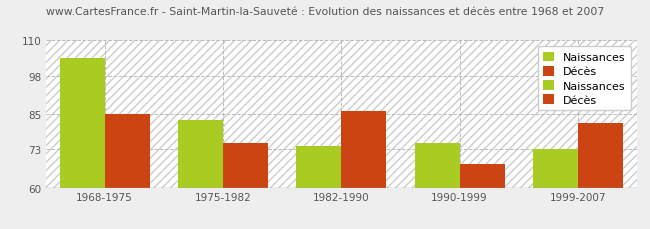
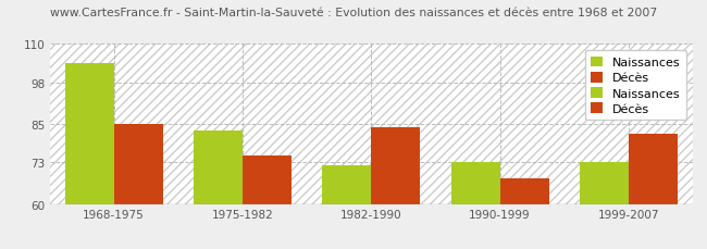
Naissances/1982-1990: 74 -> 72
Décès/1982-1990: 86 -> 84
Naissances/1990-1999: 75 -> 73
